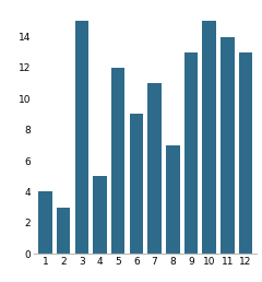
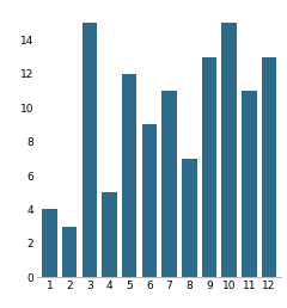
11: 14 -> 11
